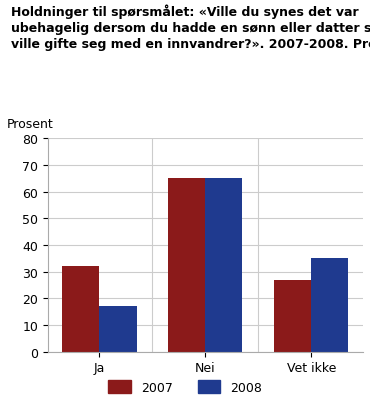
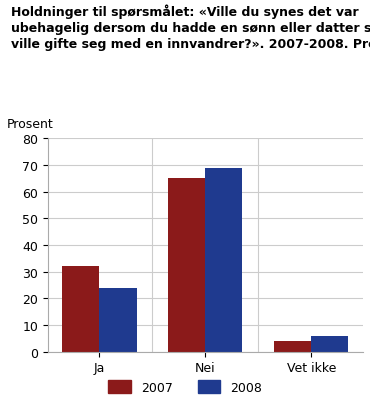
2008/Ja: 17 -> 24
2008/Nei: 65 -> 69
2007/Vet ikke: 27 -> 4
2008/Vet ikke: 35 -> 6
